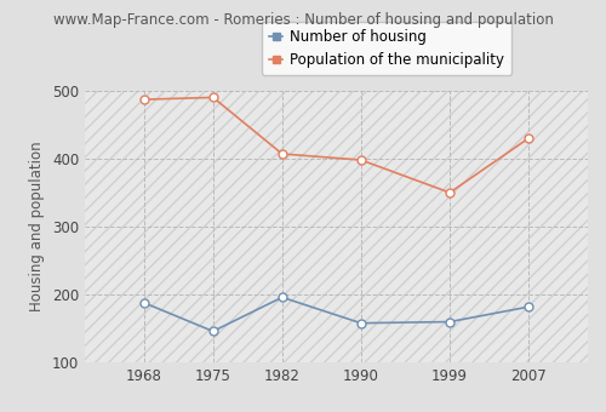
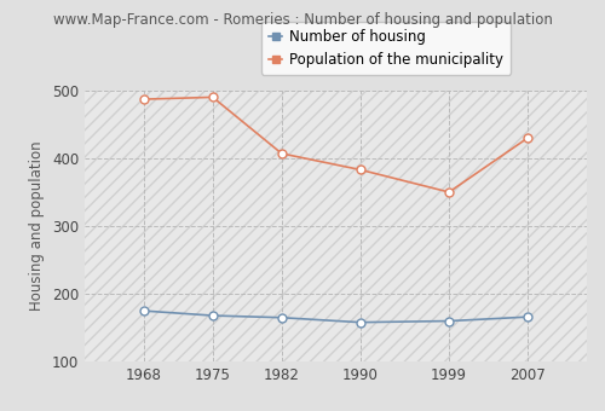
Number of housing/1968: 188 -> 175
Number of housing/1975: 146 -> 168
Number of housing/1982: 196 -> 165
Population of the municipality/1990: 398 -> 383
Number of housing/2007: 182 -> 166
